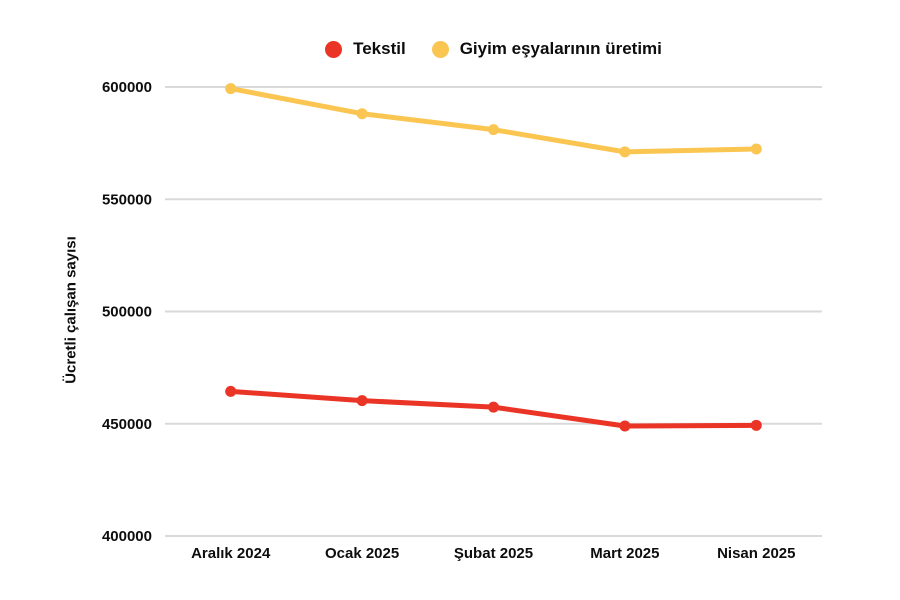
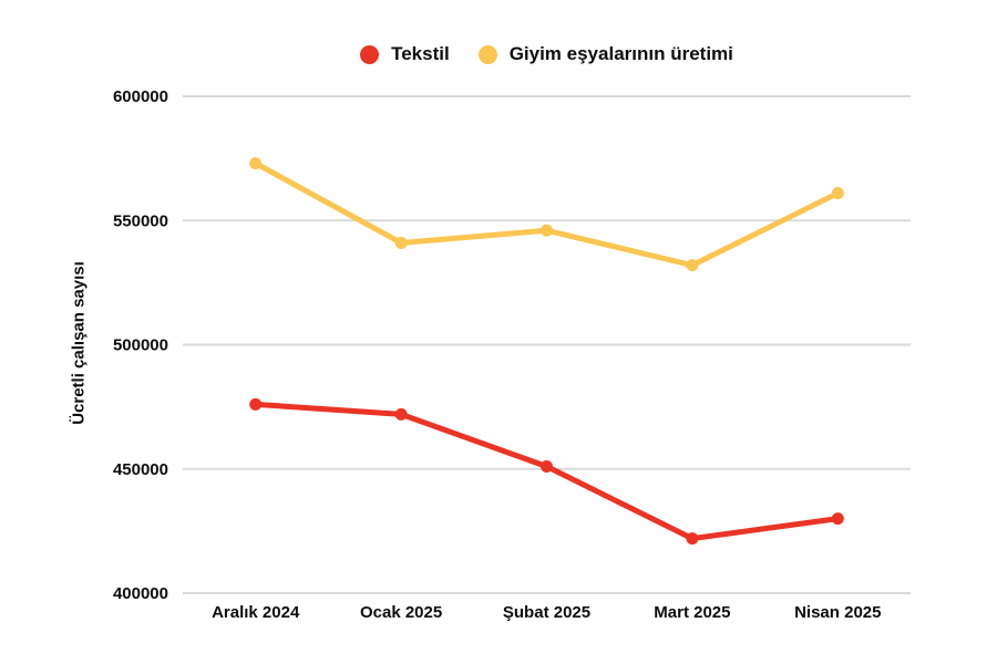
Tekstil/Aralık 2024: 464000 -> 476000
Giyim eşyalarının üretimi/Aralık 2024: 599000 -> 573000
Tekstil/Ocak 2025: 460000 -> 472000
Giyim eşyalarının üretimi/Ocak 2025: 588000 -> 541000
Tekstil/Şubat 2025: 457000 -> 451000
Giyim eşyalarının üretimi/Şubat 2025: 581000 -> 546000
Tekstil/Mart 2025: 449000 -> 422000
Giyim eşyalarının üretimi/Mart 2025: 571000 -> 532000
Tekstil/Nisan 2025: 449000 -> 430000
Giyim eşyalarının üretimi/Nisan 2025: 572000 -> 561000
